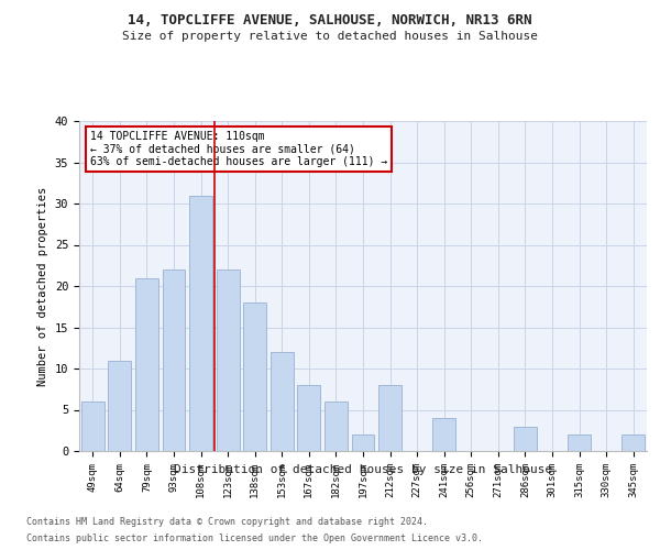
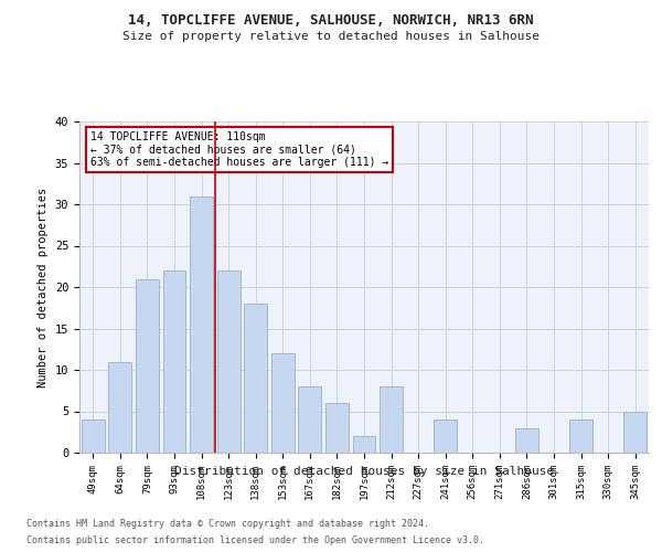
49sqm: 6 -> 4
315sqm: 2 -> 4
345sqm: 2 -> 5
